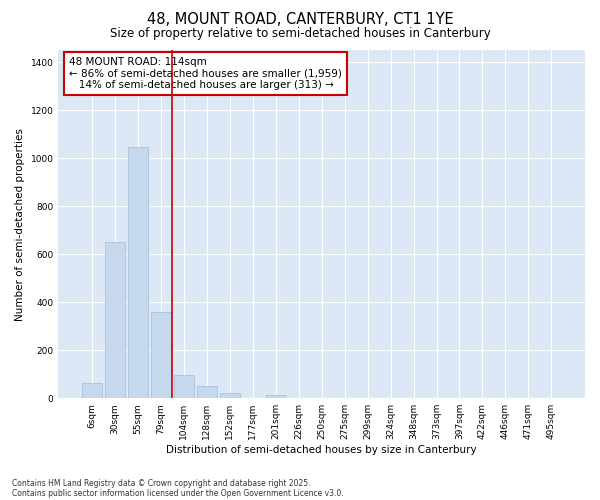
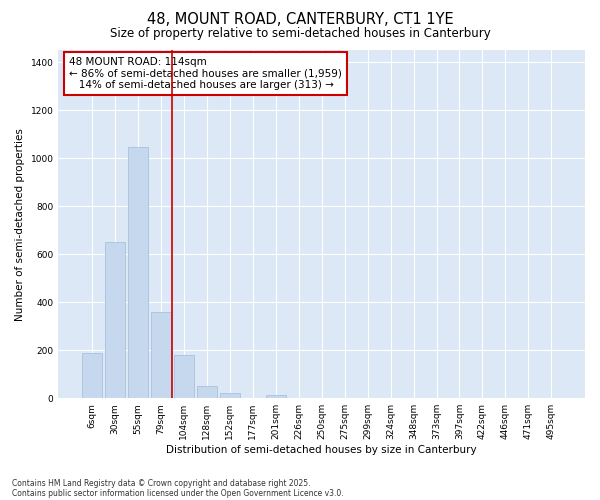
6sqm: 65 -> 190
104sqm: 95 -> 180
